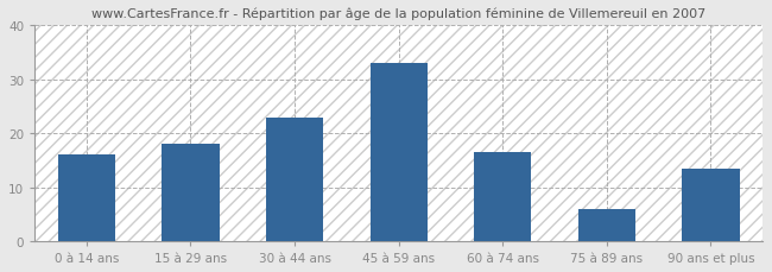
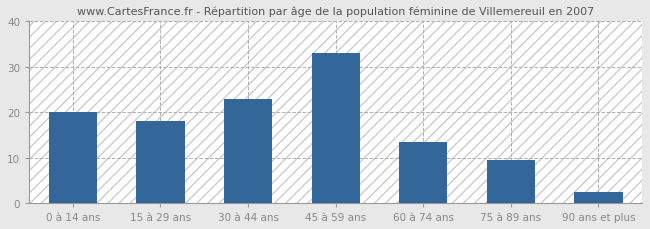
0 à 14 ans: 16.0 -> 20.0
60 à 74 ans: 16.5 -> 13.5
75 à 89 ans: 6.0 -> 9.5
90 ans et plus: 13.5 -> 2.5
